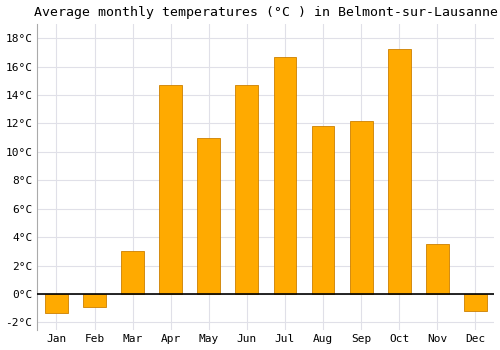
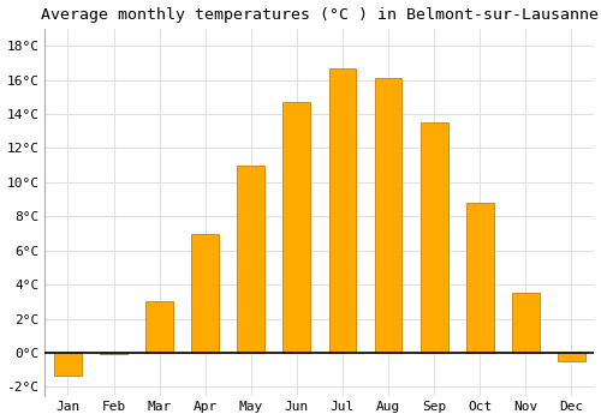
Feb: -0.9°C -> -0.1°C
Apr: 14.7°C -> 7.0°C
Aug: 11.8°C -> 16.1°C
Sep: 12.2°C -> 13.5°C
Oct: 17.2°C -> 8.8°C
Dec: -1.2°C -> -0.5°C
